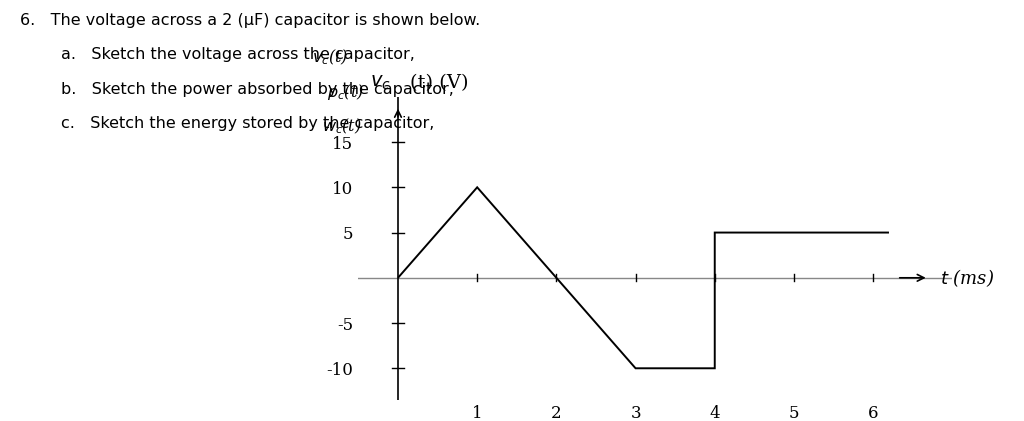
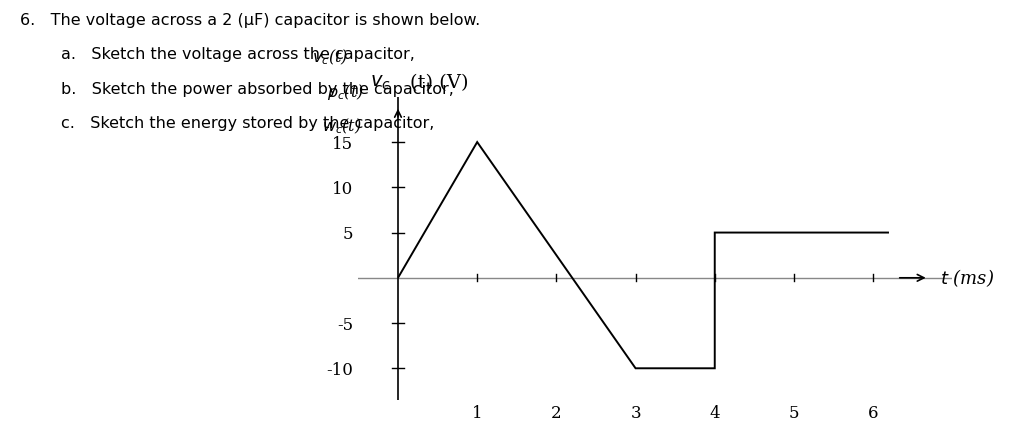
1: 10 -> 15
